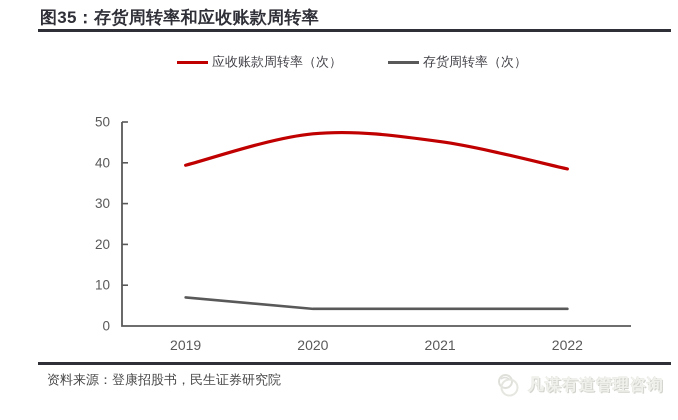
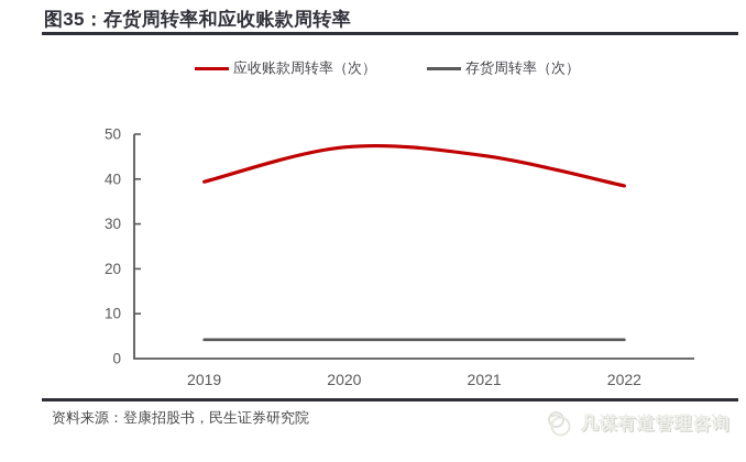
存货周转率（次）/2019: 7 -> 4
